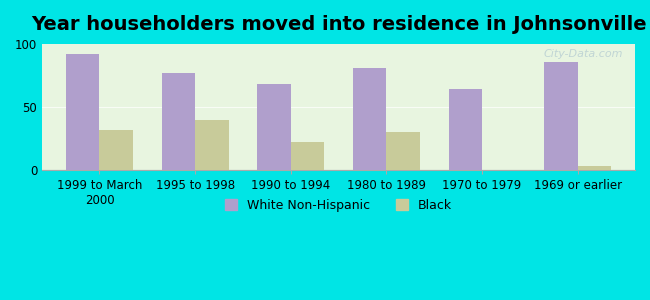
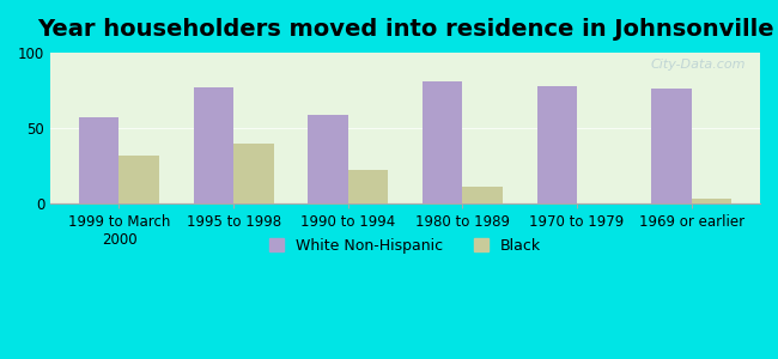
White Non-Hispanic/1999 to March 2000: 92 -> 57
White Non-Hispanic/1990 to 1994: 68 -> 59
Black/1980 to 1989: 30 -> 11
White Non-Hispanic/1970 to 1979: 64 -> 78
White Non-Hispanic/1969 or earlier: 86 -> 76
